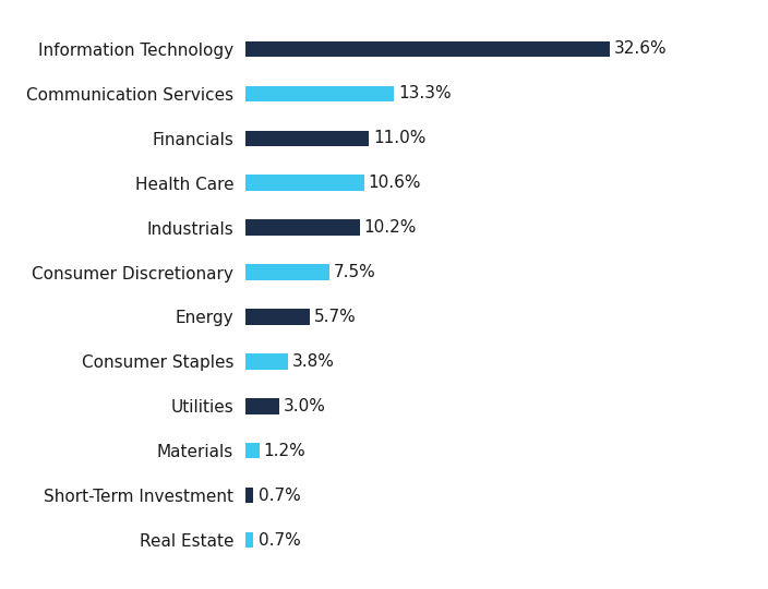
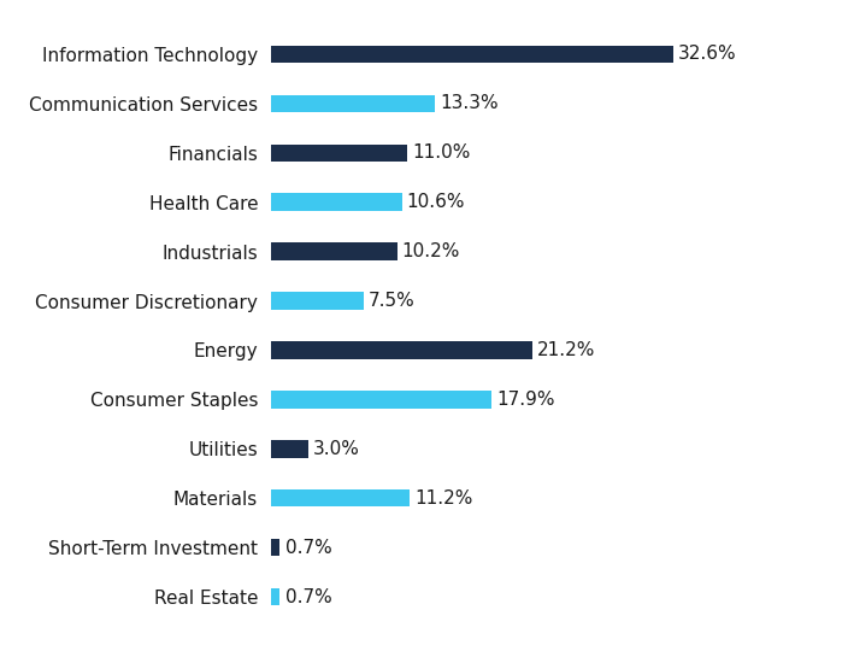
Energy: 5.7% -> 21.2%
Consumer Staples: 3.8% -> 17.9%
Materials: 1.2% -> 11.2%
